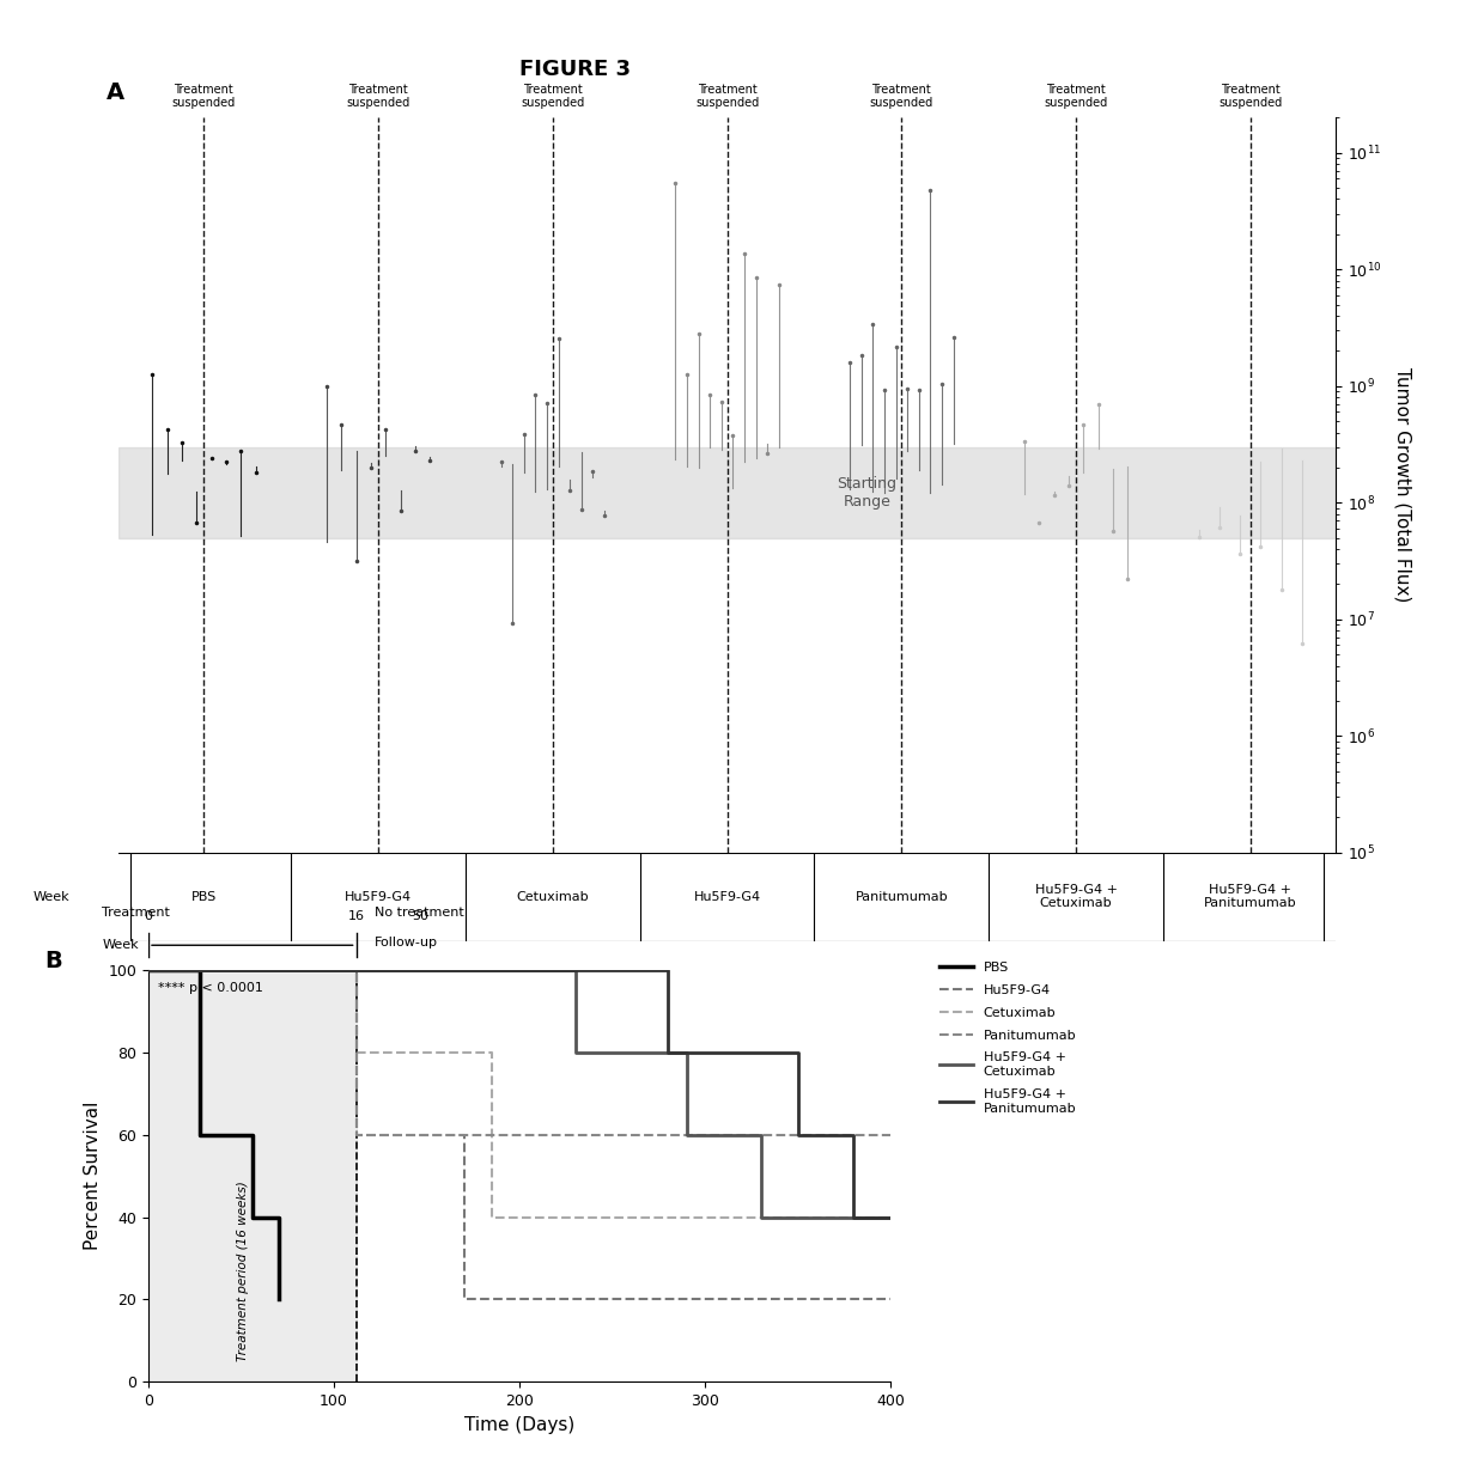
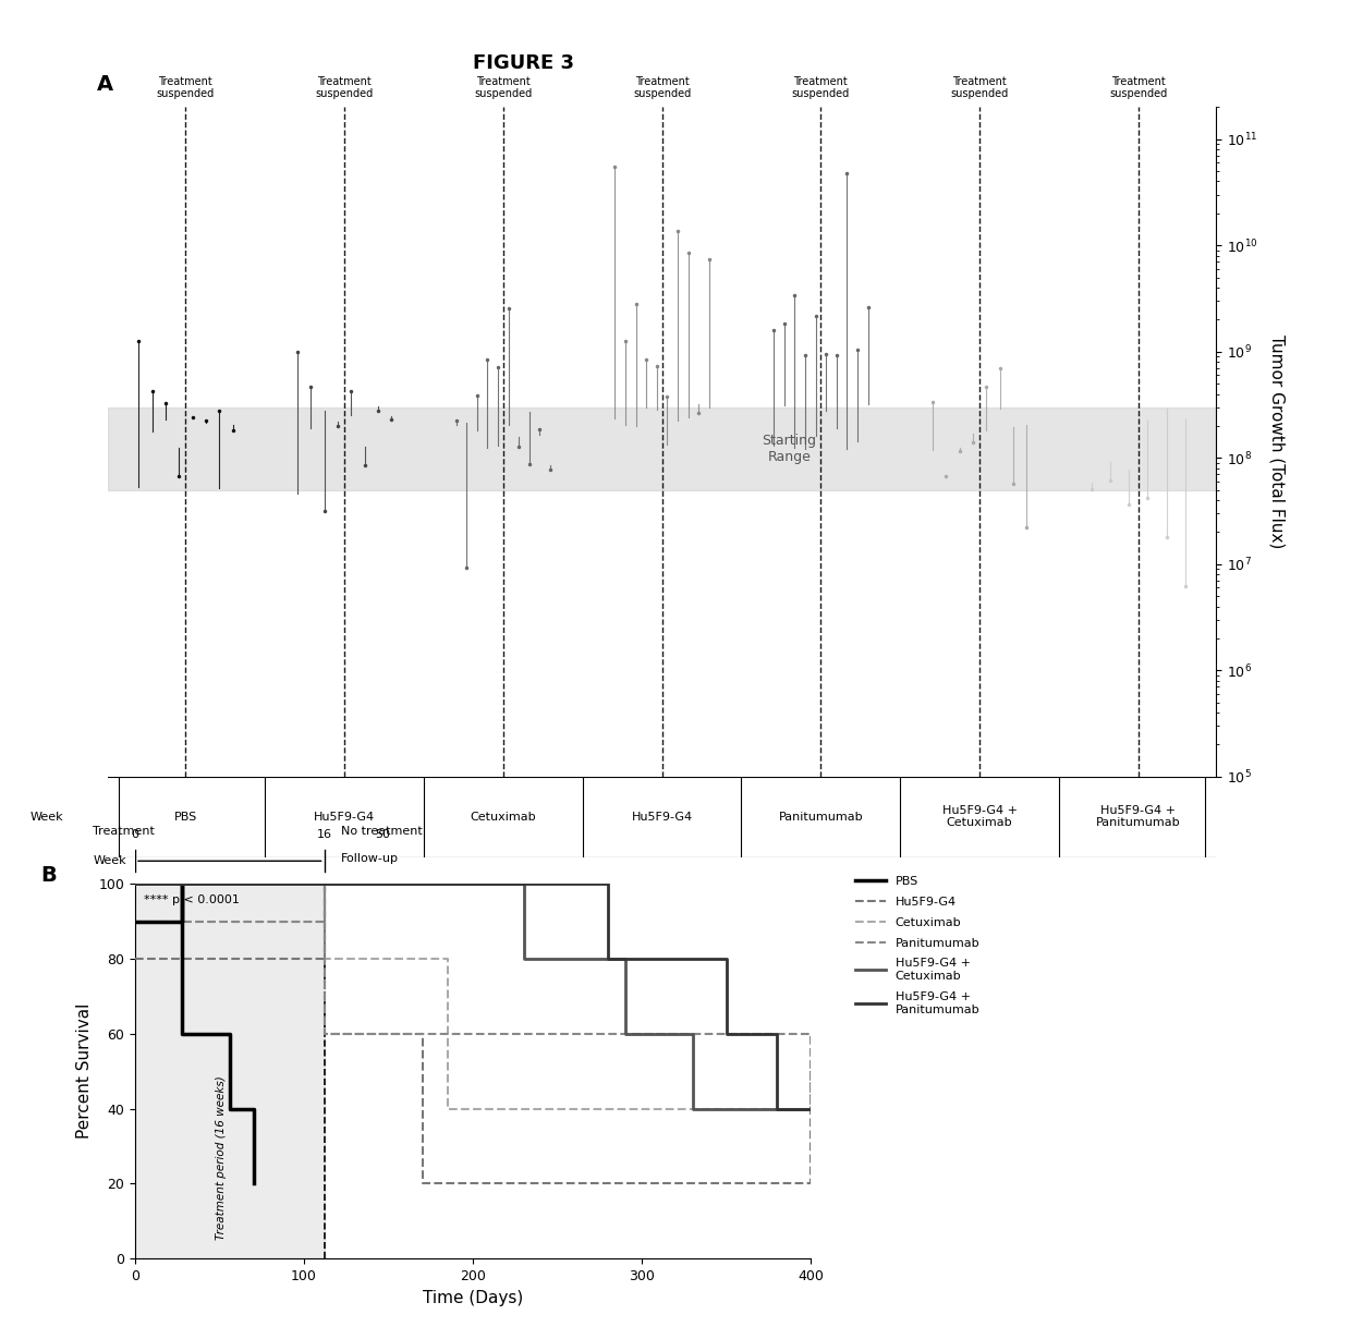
PBS/0: 100 -> 90
Hu5F9-G4/0: 100 -> 80
Cetuximab/0: 100 -> 90
Panitumumab/0: 100 -> 90
Hu5F9-G4/400: 20 -> 50
Panitumumab/400: 60 -> 40
